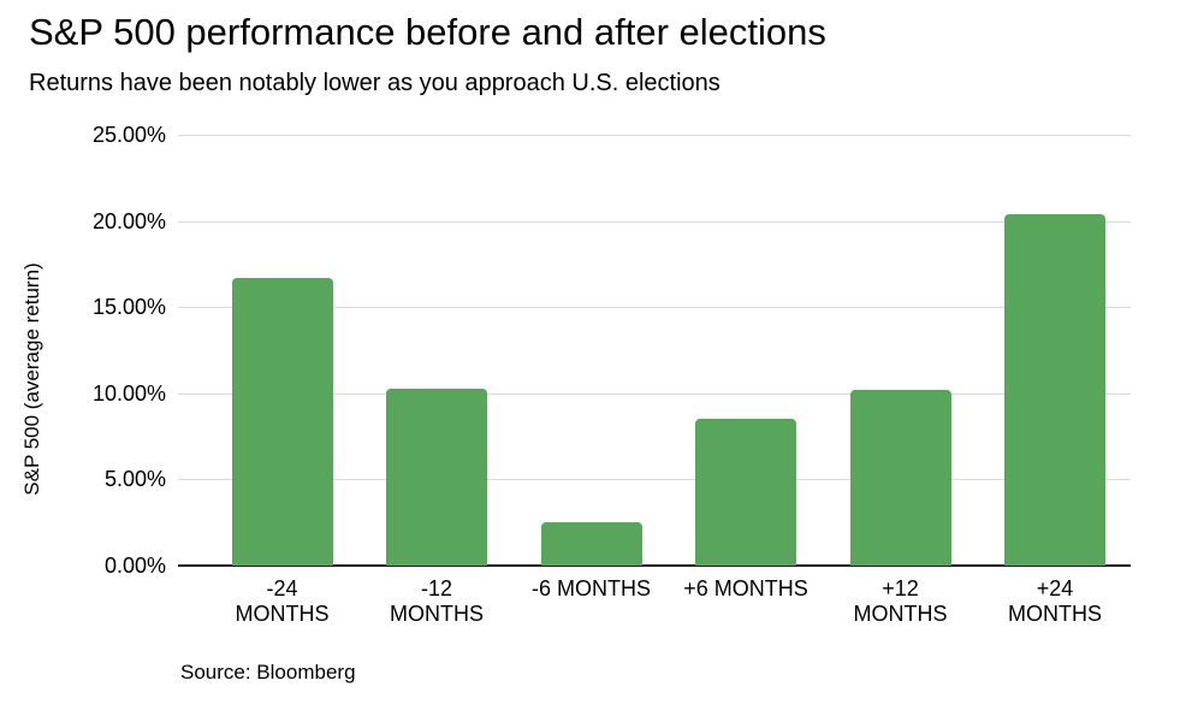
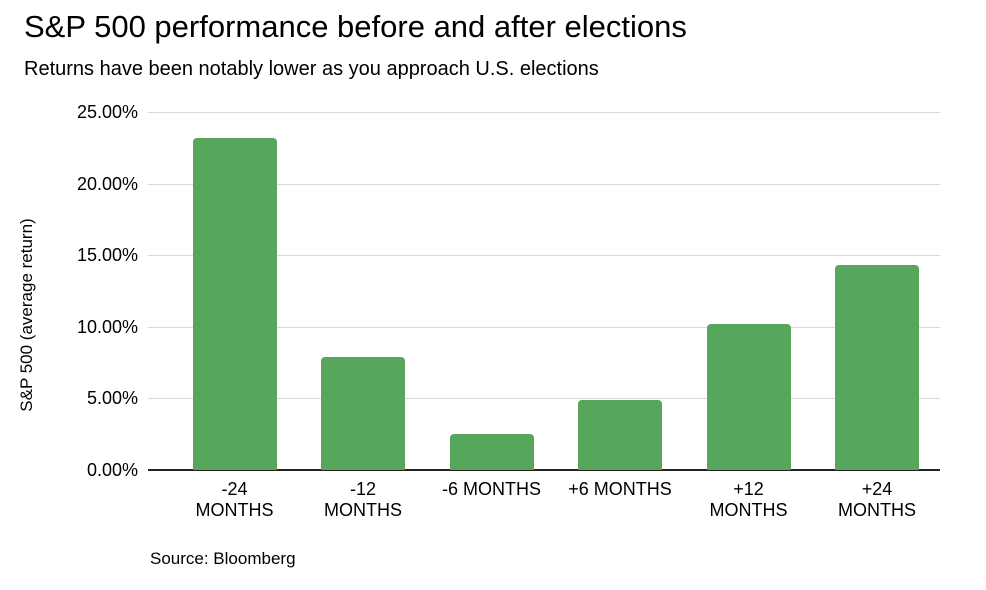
-24 MONTHS: 16.7% -> 23.2%
-12 MONTHS: 10.3% -> 7.9%
+6 MONTHS: 8.5% -> 4.9%
+24 MONTHS: 20.4% -> 14.3%
